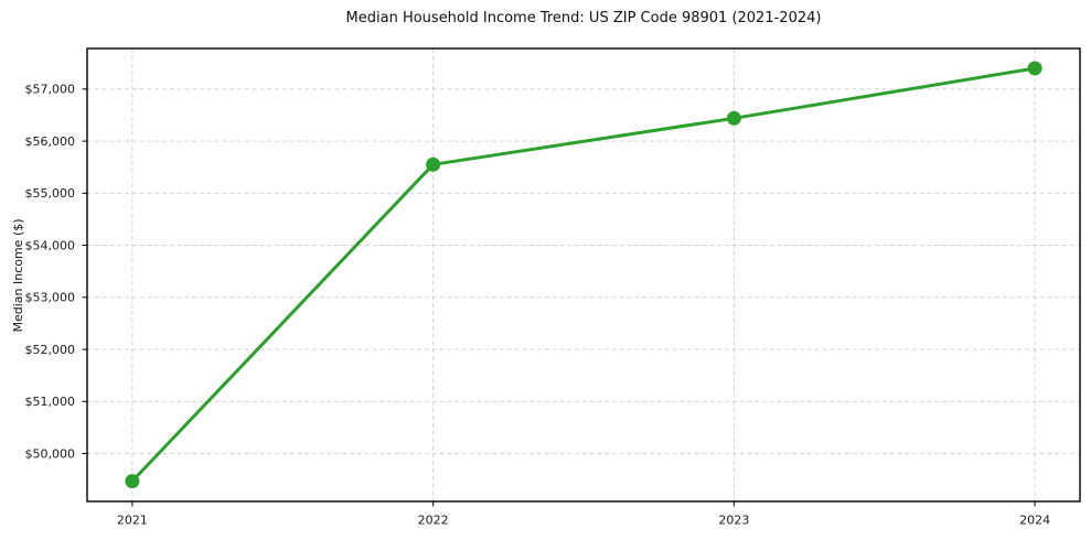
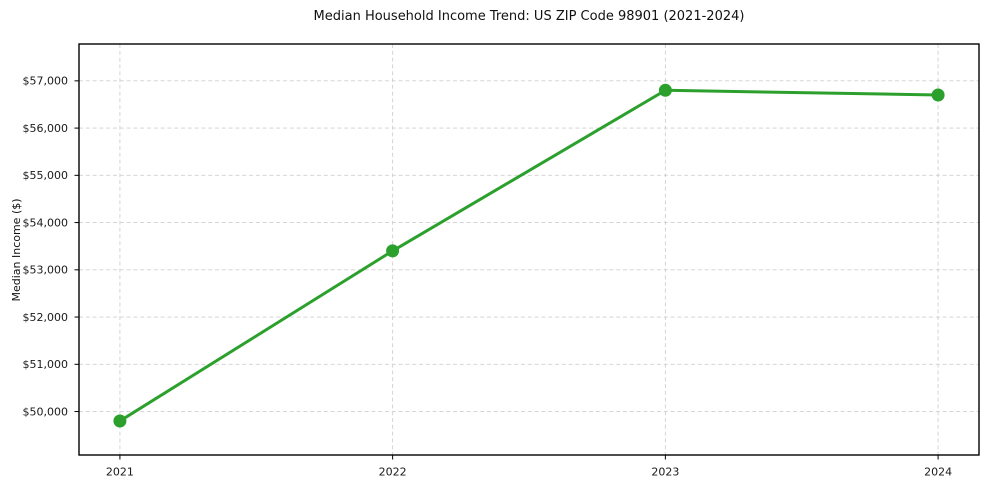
2021: $49500 -> $49800
2022: $55600 -> $53400
2023: $56400 -> $56800
2024: $57400 -> $56700
